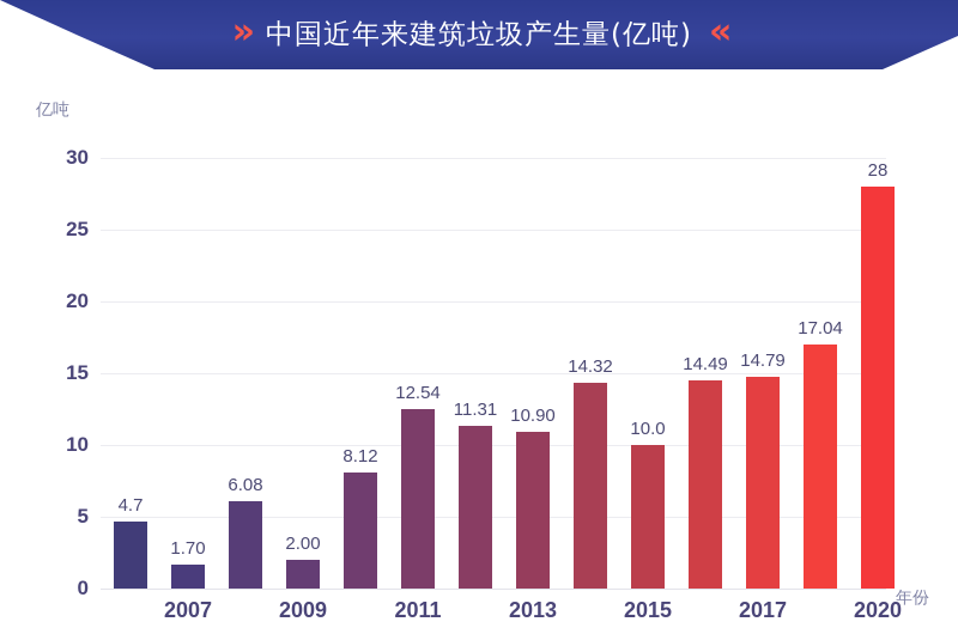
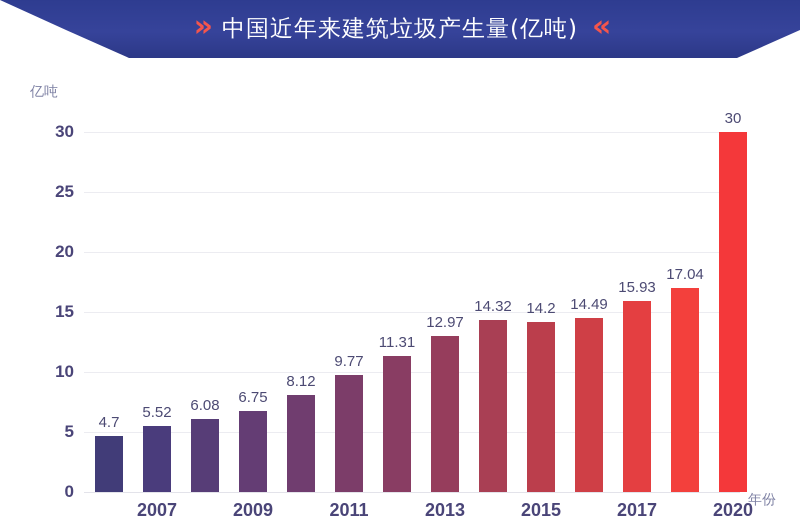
2007: 1.70 -> 5.52
2009: 2.00 -> 6.75
2011: 12.54 -> 9.77
2013: 10.90 -> 12.97
2015: 10.0 -> 14.2
2017: 14.79 -> 15.93
2020: 28 -> 30
